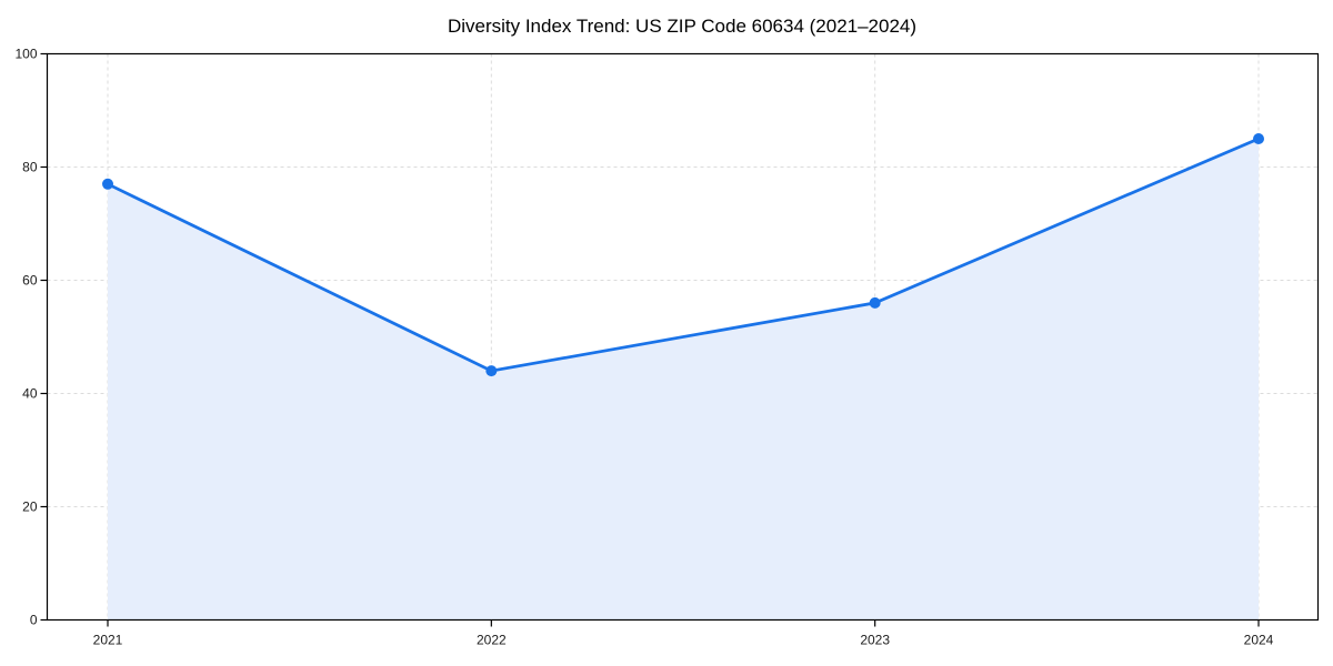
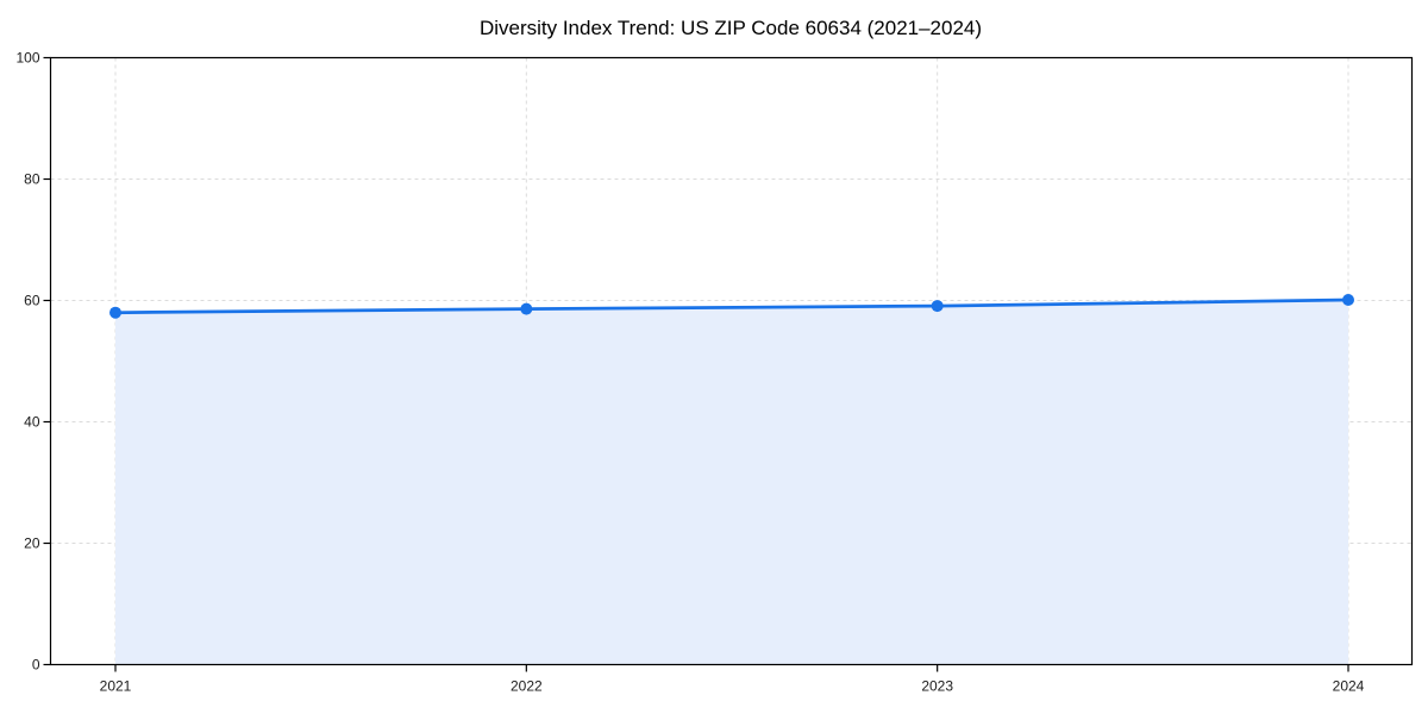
2021: 77 -> 58
2022: 44 -> 59
2023: 56 -> 59
2024: 85 -> 60
